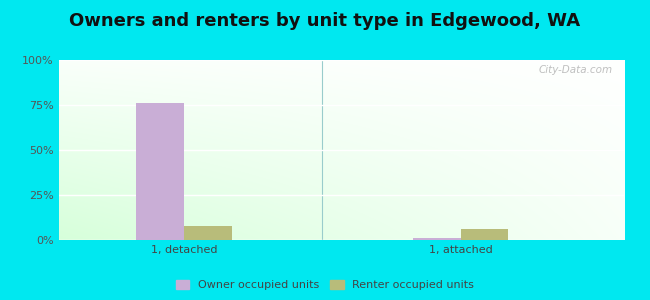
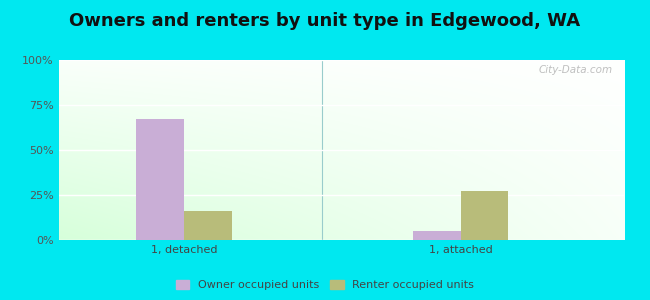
Owner occupied units/1, detached: 76% -> 67%
Renter occupied units/1, detached: 8% -> 16%
Owner occupied units/1, attached: 1% -> 5%
Renter occupied units/1, attached: 6% -> 27%
